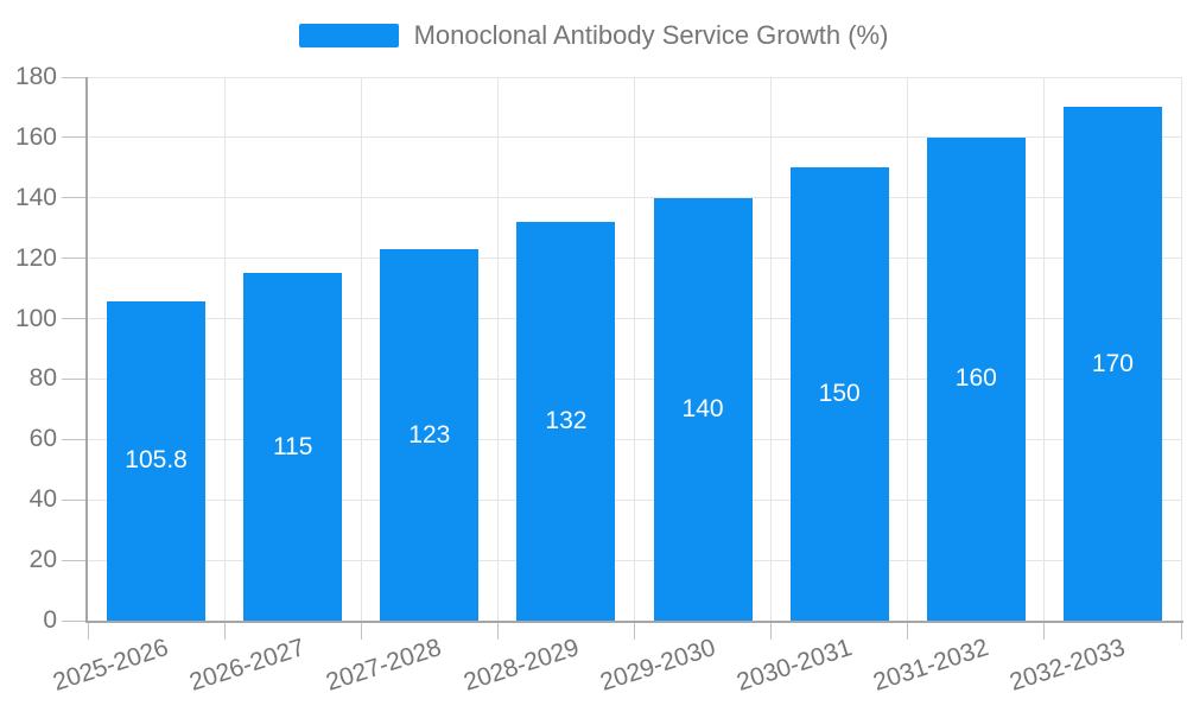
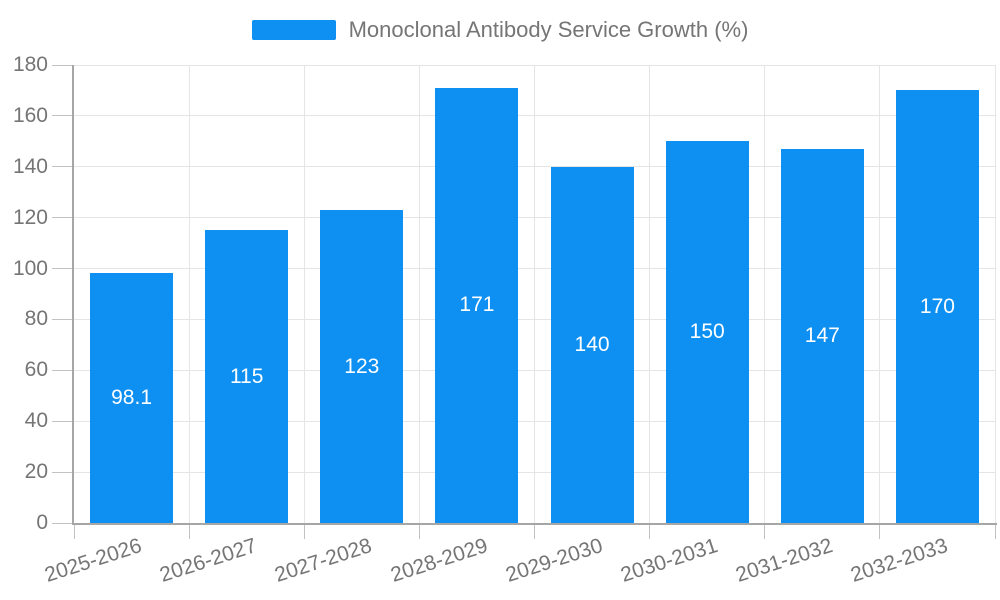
2025-2026: 105.8 -> 98.1
2028-2029: 132 -> 171
2031-2032: 160 -> 147
